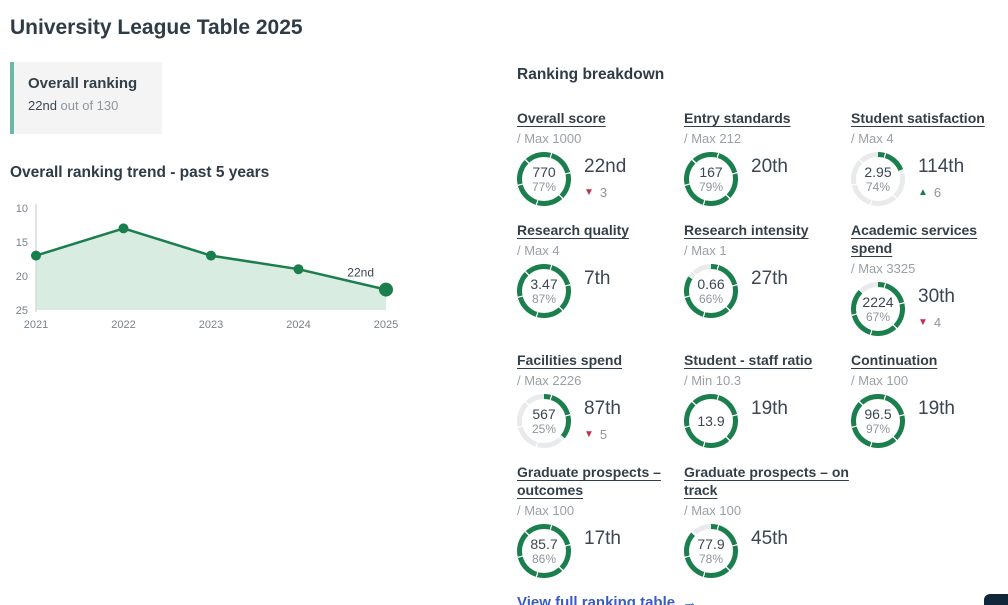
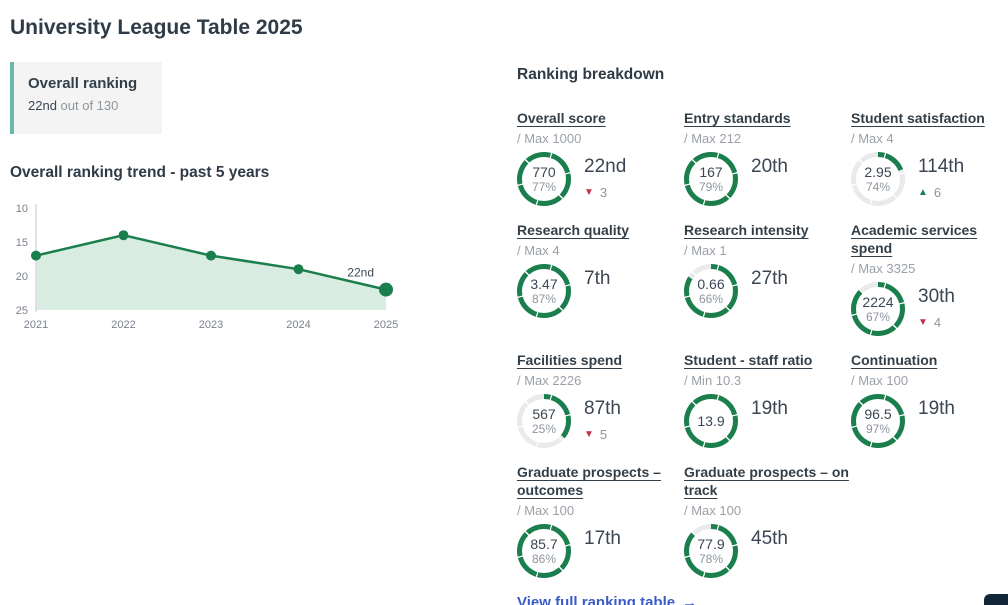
2022: 13 -> 14
